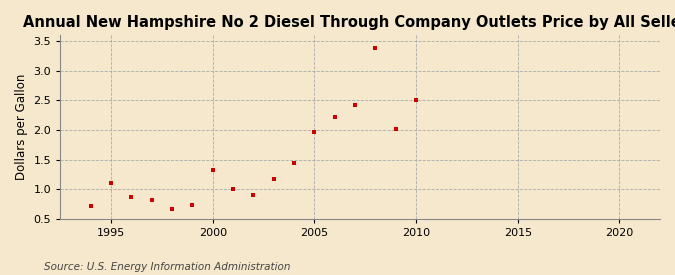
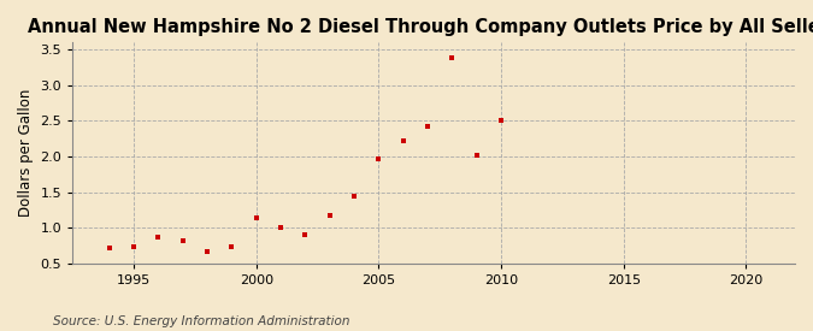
1995: 1.10 -> 0.73
2000: 1.32 -> 1.14
